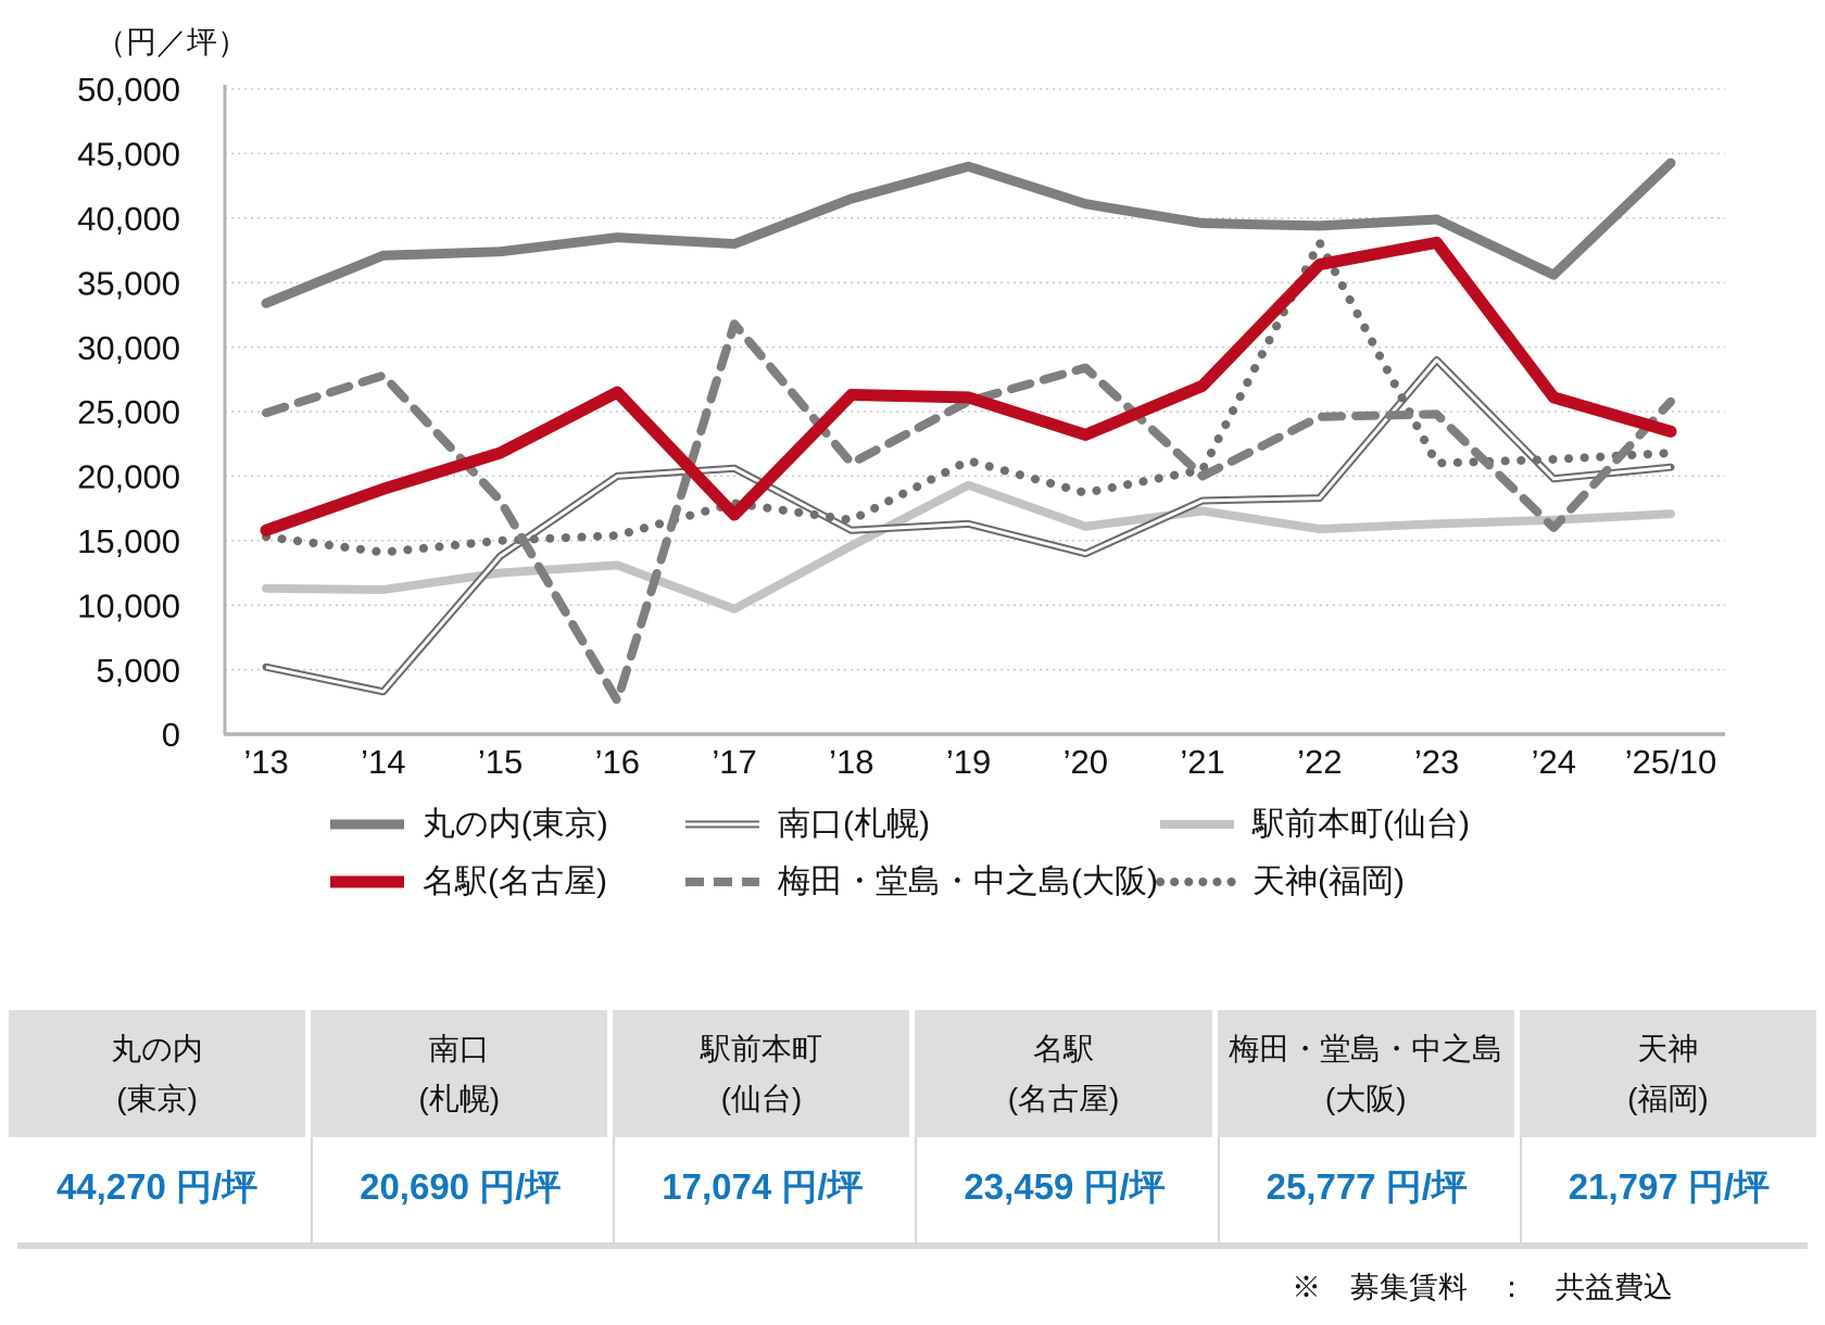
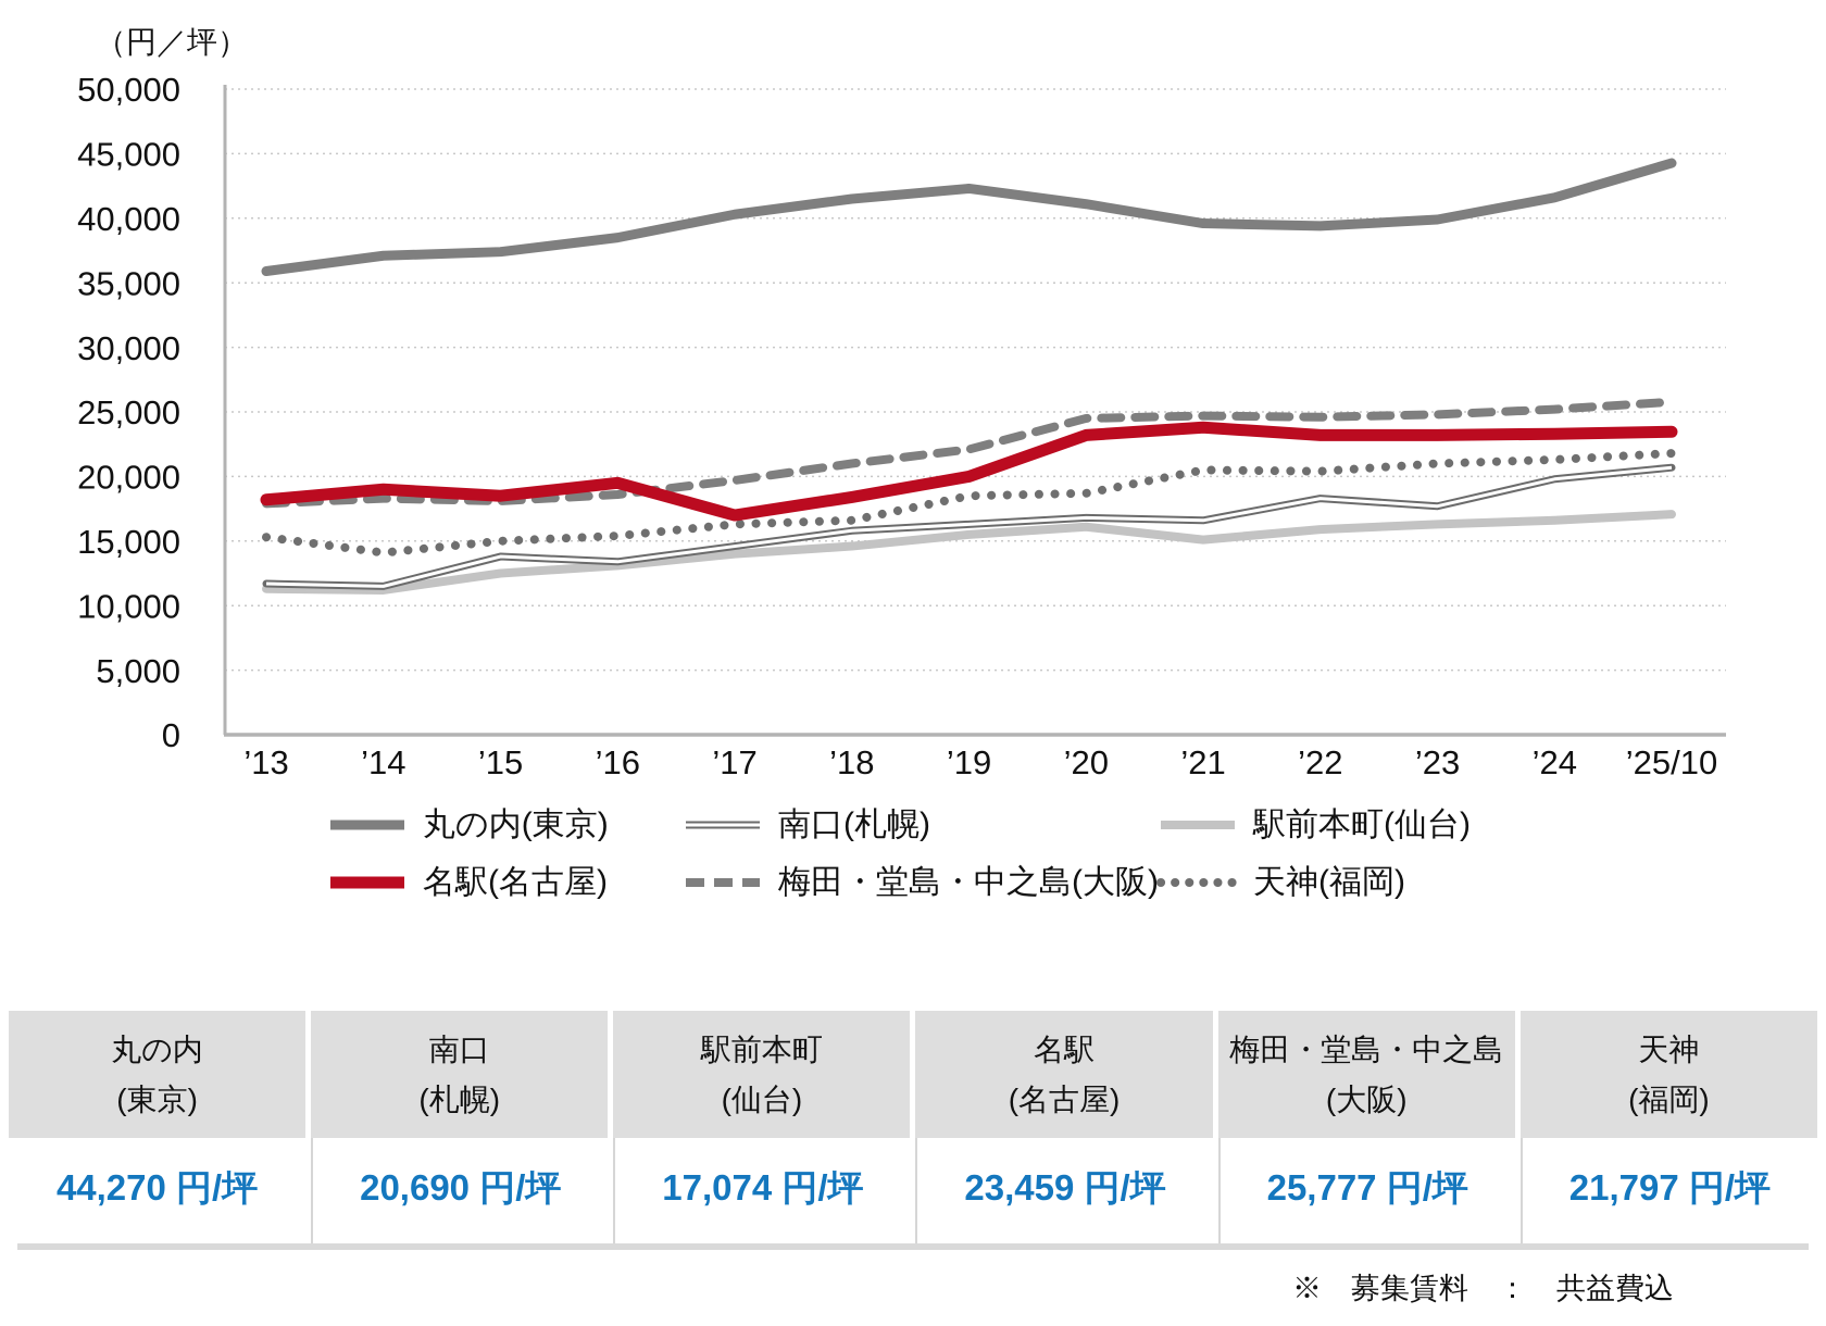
丸の内(東京)/’13: 33400 -> 35900
南口(札幌)/’13: 5200 -> 11700
名駅(名古屋)/’13: 15800 -> 18200
梅田・堂島・中之島(大阪)/’13: 24900 -> 17900
南口(札幌)/’14: 3300 -> 11500
梅田・堂島・中之島(大阪)/’14: 27800 -> 18300
名駅(名古屋)/’15: 21800 -> 18500
南口(札幌)/’16: 20000 -> 13400
名駅(名古屋)/’16: 26500 -> 19500
梅田・堂島・中之島(大阪)/’16: 2600 -> 18600
丸の内(東京)/’17: 38000 -> 40300
南口(札幌)/’17: 20600 -> 14600
駅前本町(仙台)/’17: 9700 -> 14000
梅田・堂島・中之島(大阪)/’17: 31800 -> 19700
天神(福岡)/’17: 17900 -> 16300
名駅(名古屋)/’18: 26300 -> 18400
丸の内(東京)/’19: 44000 -> 42300
駅前本町(仙台)/’19: 19300 -> 15500
名駅(名古屋)/’19: 26100 -> 20000
梅田・堂島・中之島(大阪)/’19: 25800 -> 22100
天神(福岡)/’19: 21200 -> 18500
南口(札幌)/’20: 14000 -> 16800
梅田・堂島・中之島(大阪)/’20: 28400 -> 24500
南口(札幌)/’21: 18100 -> 16600
駅前本町(仙台)/’21: 17300 -> 15100
名駅(名古屋)/’21: 27000 -> 23800
梅田・堂島・中之島(大阪)/’21: 20000 -> 24700
名駅(名古屋)/’22: 36400 -> 23200
天神(福岡)/’22: 38100 -> 20400
南口(札幌)/’23: 29000 -> 17700
名駅(名古屋)/’23: 38100 -> 23200
丸の内(東京)/’24: 35600 -> 41600
名駅(名古屋)/’24: 26100 -> 23300
梅田・堂島・中之島(大阪)/’24: 16000 -> 25200
